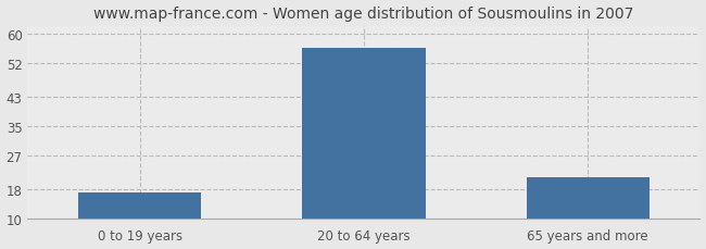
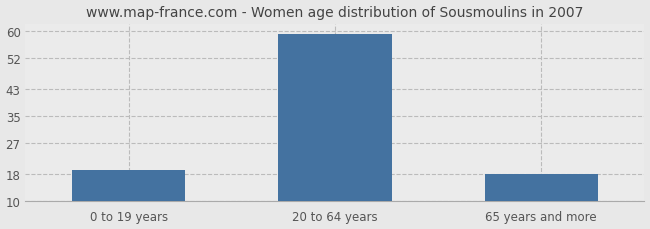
0 to 19 years: 17 -> 19
20 to 64 years: 56 -> 59
65 years and more: 21 -> 18
